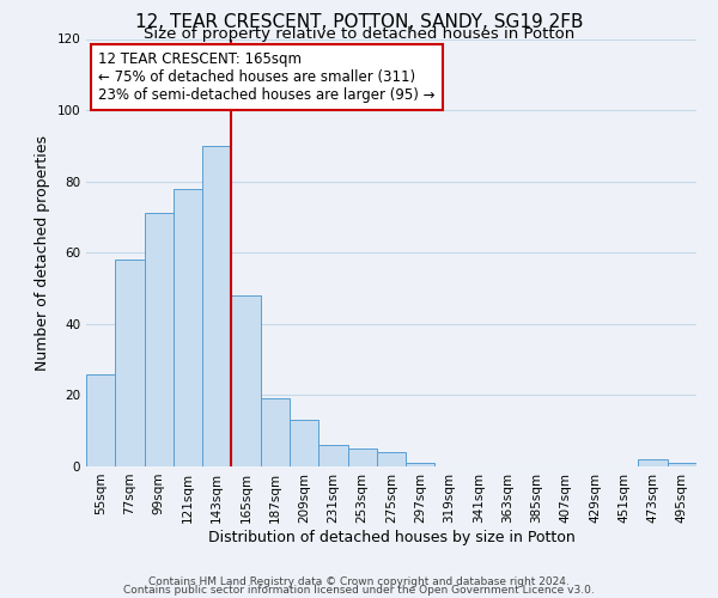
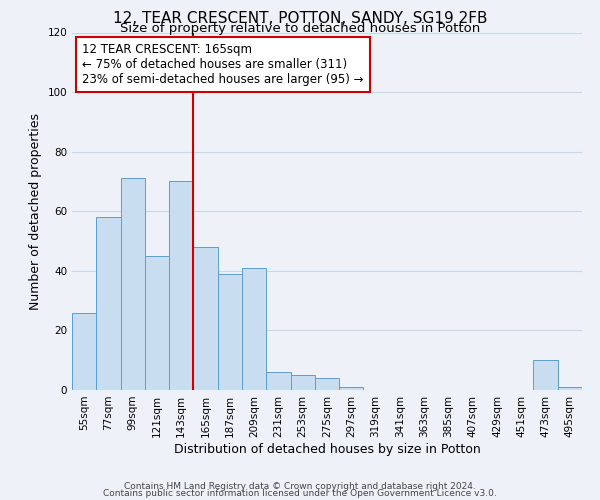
121sqm: 78 -> 45
143sqm: 90 -> 70
187sqm: 19 -> 39
209sqm: 13 -> 41
473sqm: 2 -> 10
